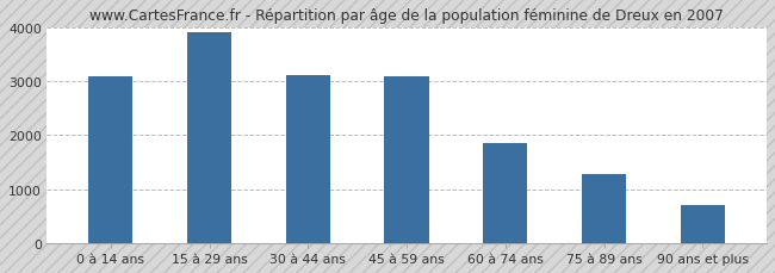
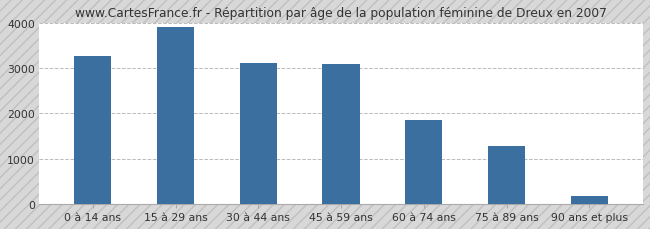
0 à 14 ans: 3100 -> 3270
90 ans et plus: 700 -> 160
